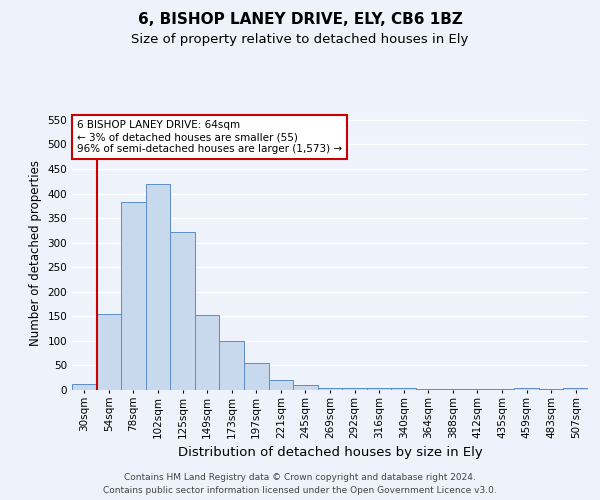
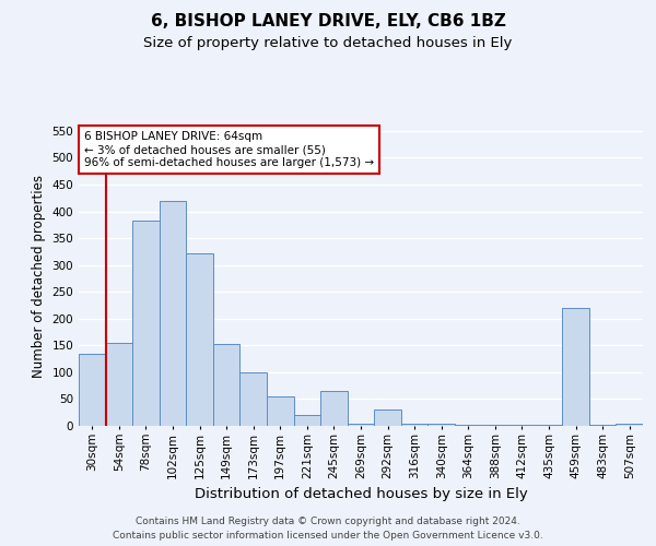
30sqm: 13 -> 135
245sqm: 11 -> 65
292sqm: 5 -> 30
459sqm: 5 -> 220
